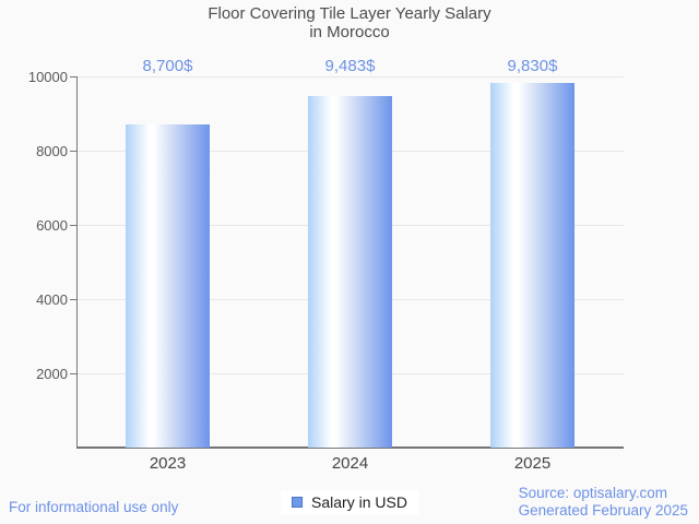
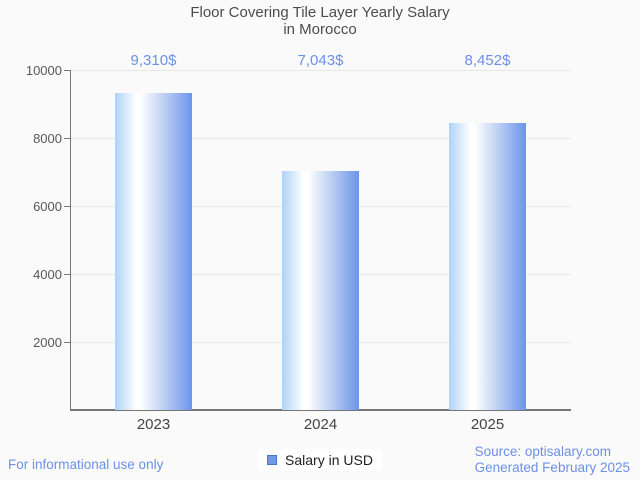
2023: 8,700 -> 9,310
2024: 9,483 -> 7,043
2025: 9,830 -> 8,452
